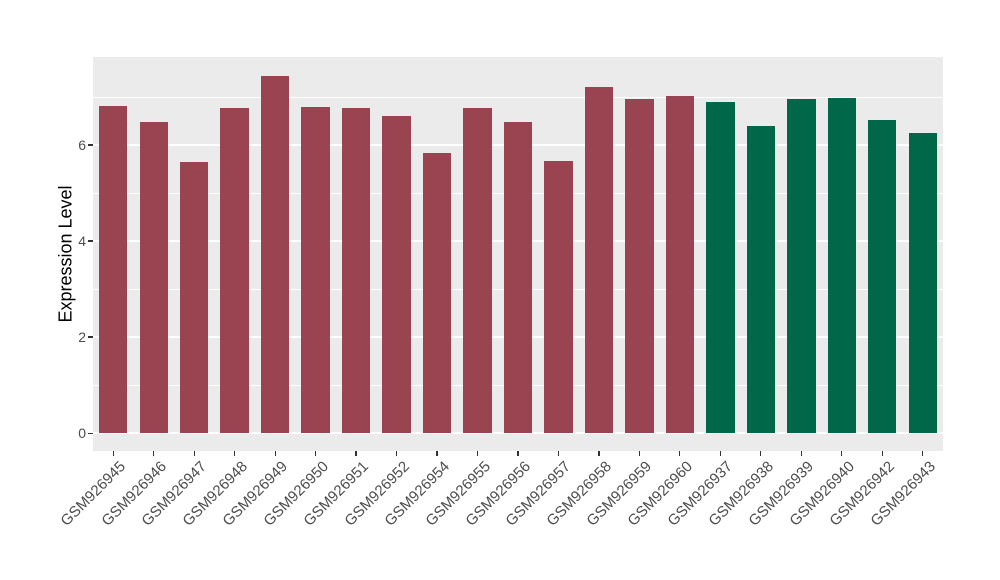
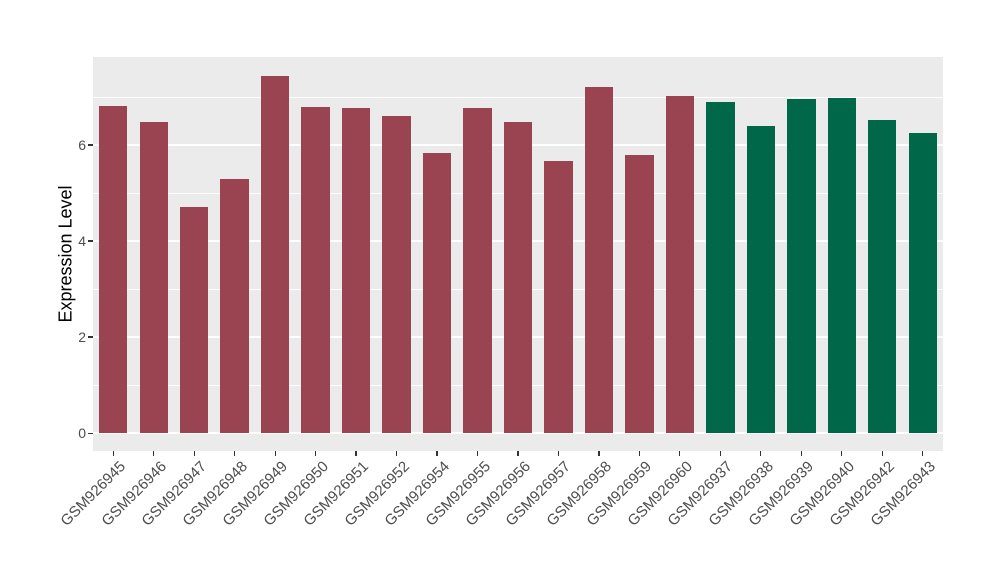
GSM926947: 5.6 -> 4.7
GSM926948: 6.8 -> 5.3
GSM926959: 7.0 -> 5.8
